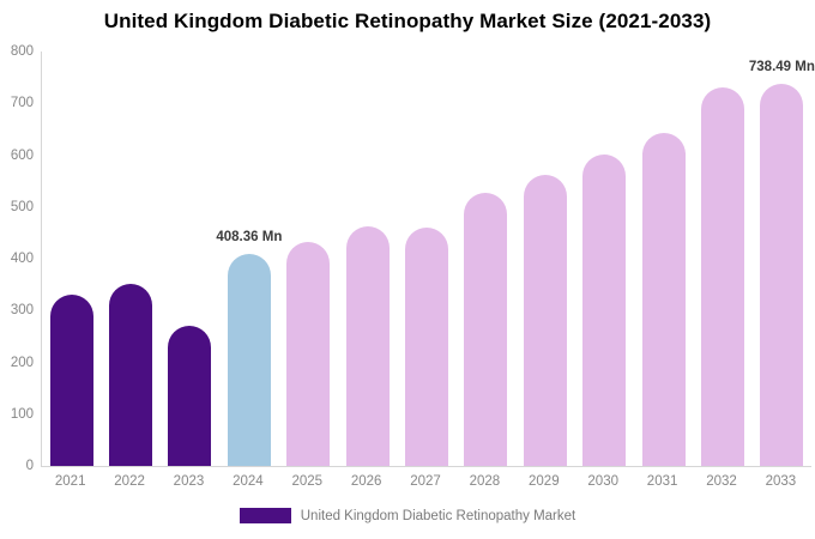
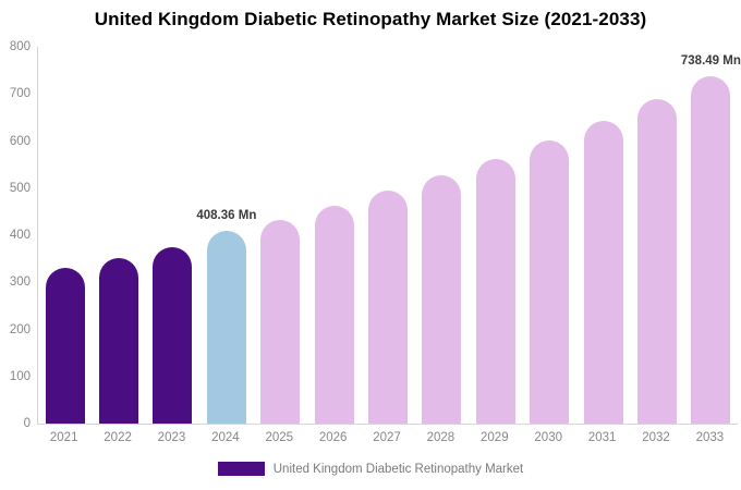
2023: 270 -> 370
2027: 460 -> 490
2032: 730 -> 690
